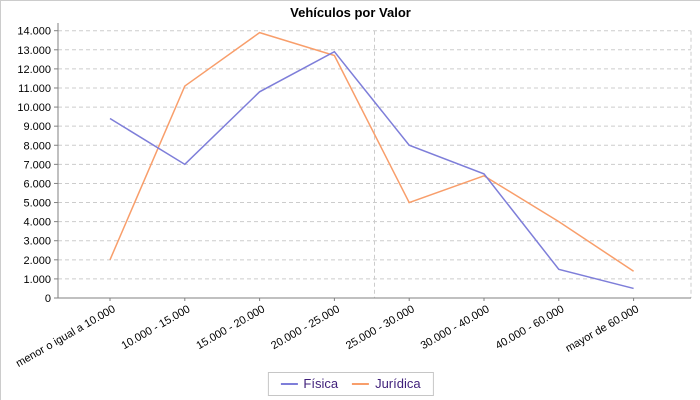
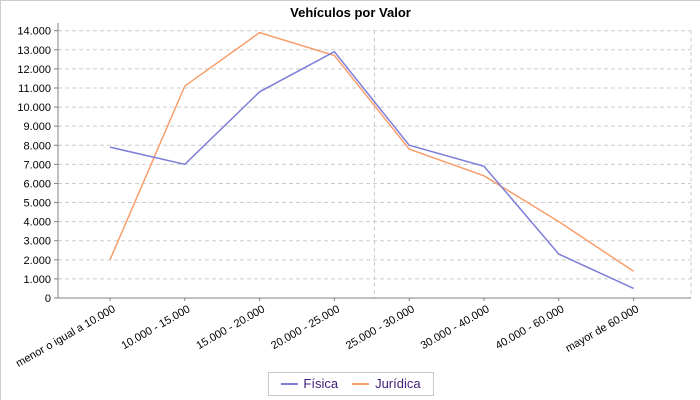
Física/menor o igual a 10.000: 9400 -> 7900
Jurídica/25.000 - 30.000: 5000 -> 7800
Física/30.000 - 40.000: 6500 -> 6900
Física/40.000 - 60.000: 1500 -> 2300
